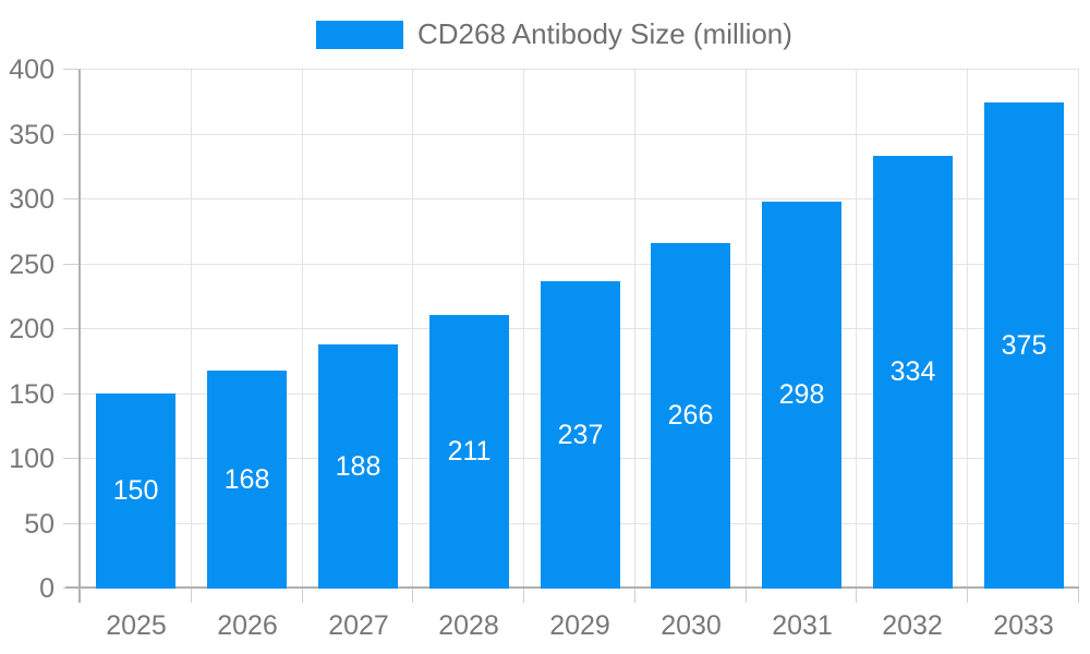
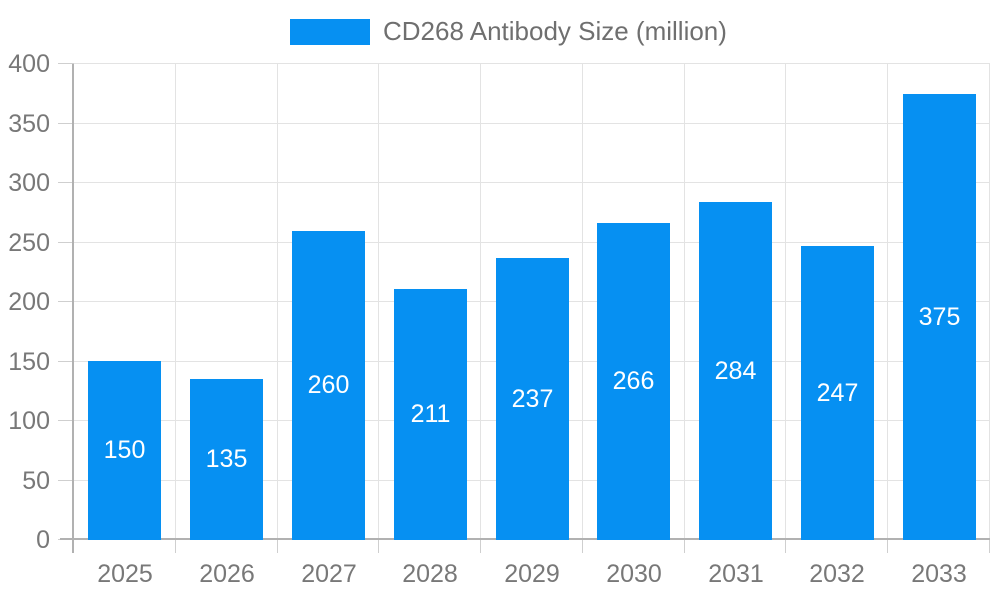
2026: 168 -> 135
2027: 188 -> 260
2031: 298 -> 284
2032: 334 -> 247
